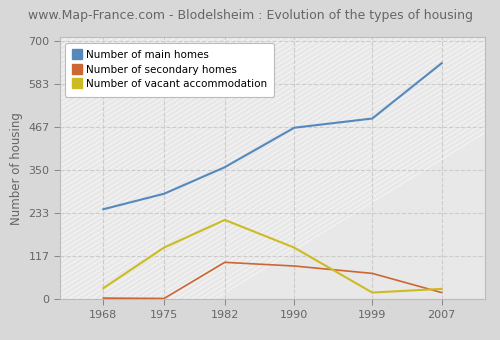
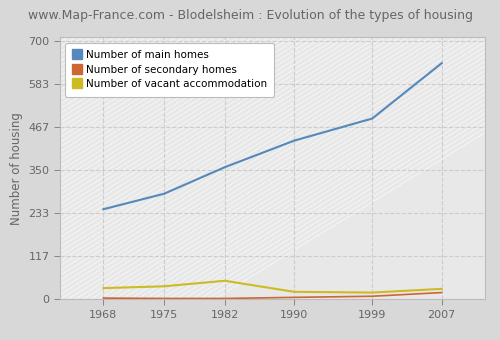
Number of vacant accommodation/1975: 140 -> 35
Number of secondary homes/1982: 100 -> 2
Number of vacant accommodation/1982: 215 -> 50
Number of main homes/1990: 465 -> 430
Number of secondary homes/1990: 90 -> 5
Number of vacant accommodation/1990: 140 -> 20
Number of secondary homes/1999: 70 -> 8
